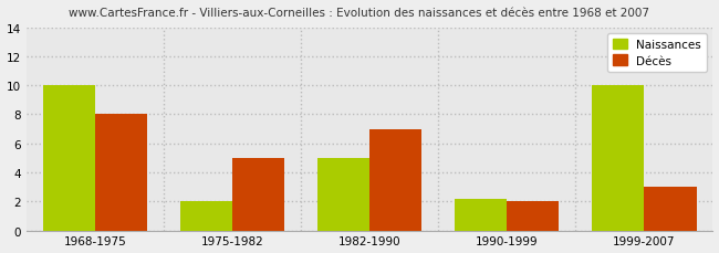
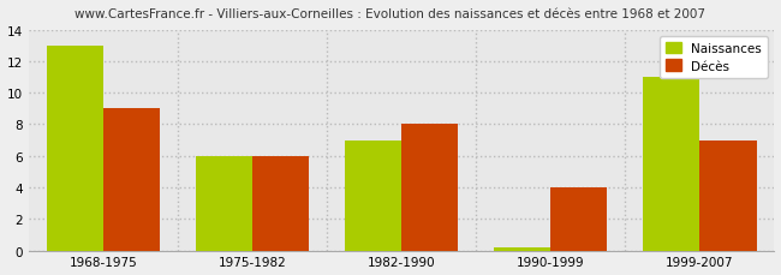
Naissances/1968-1975: 10.0 -> 13.0
Décès/1968-1975: 8 -> 9
Naissances/1975-1982: 2.0 -> 6.0
Décès/1975-1982: 5 -> 6
Naissances/1982-1990: 5.0 -> 7.0
Décès/1982-1990: 7 -> 8
Naissances/1990-1999: 2.2 -> 0.2
Décès/1990-1999: 2 -> 4
Naissances/1999-2007: 10.0 -> 11.0
Décès/1999-2007: 3 -> 7
